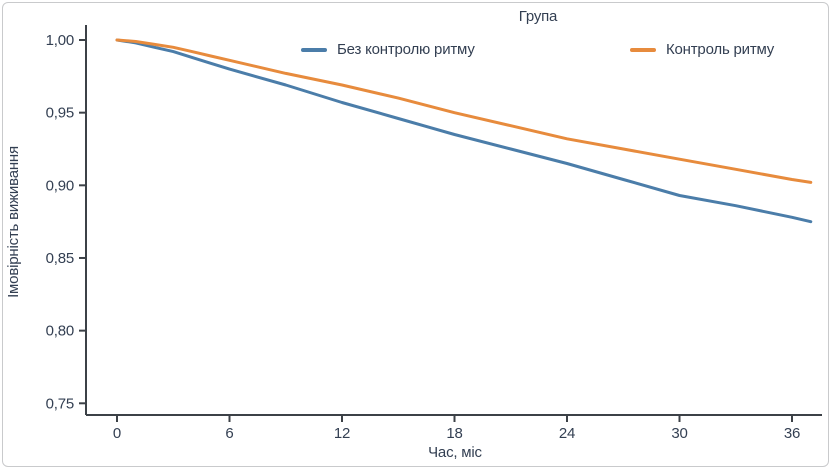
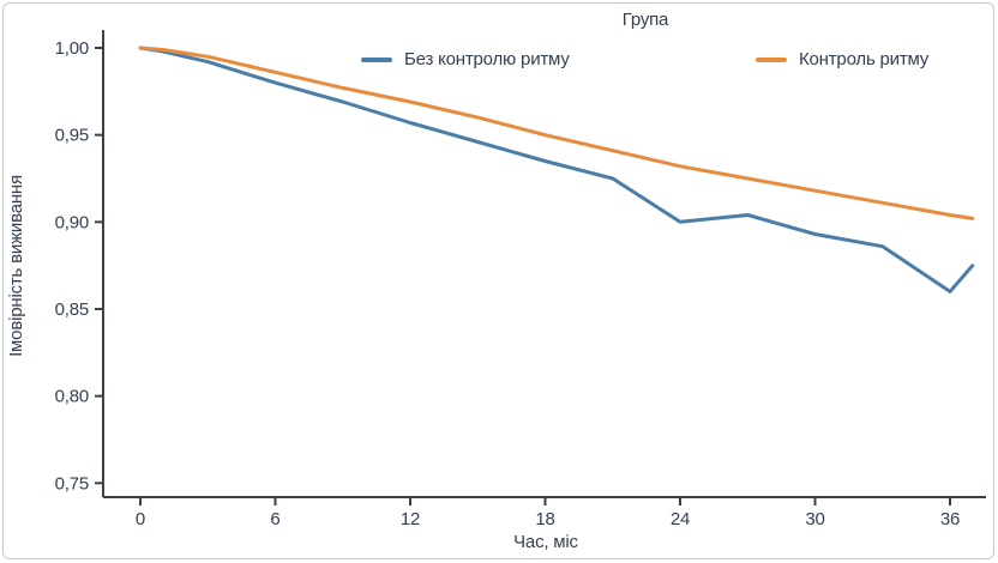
Без контролю ритму/24: 0,92 -> 0,90
Без контролю ритму/36: 0,88 -> 0,86
